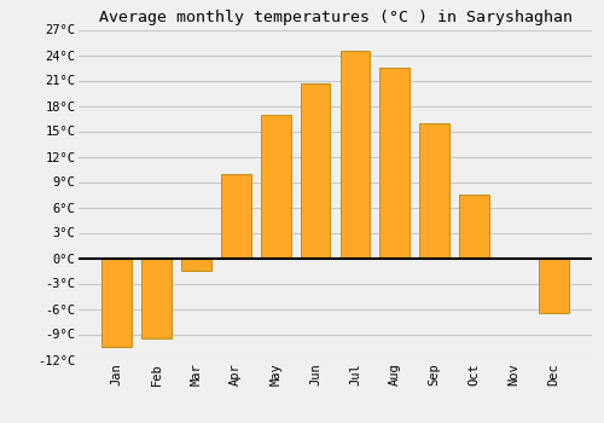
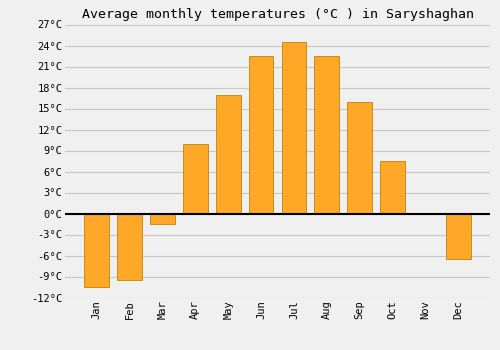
Jun: 20.6°C -> 22.5°C
